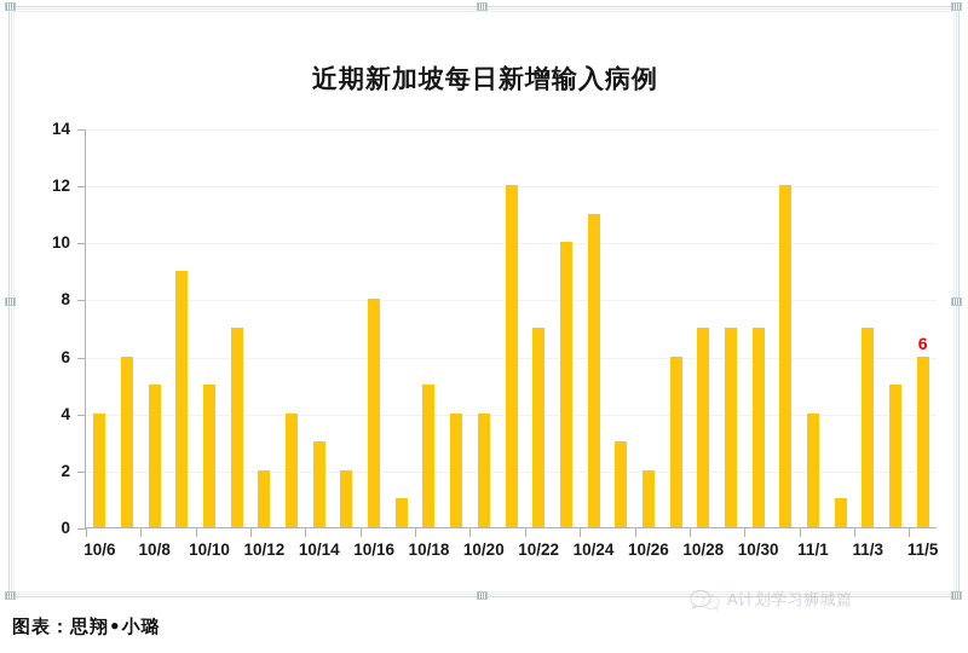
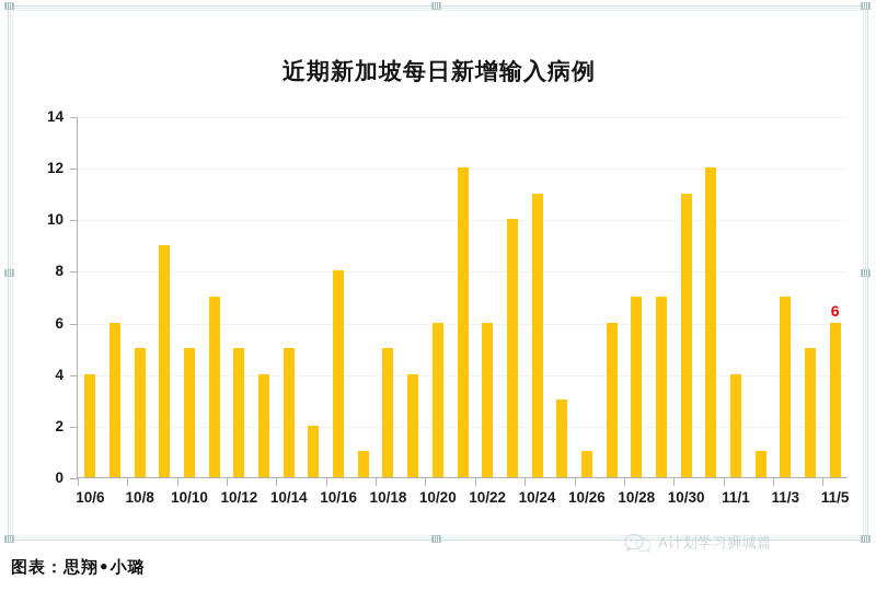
10/12: 2 -> 5
10/14: 3 -> 5
10/20: 4 -> 6
10/22: 7 -> 6
10/26: 2 -> 1
10/30: 7 -> 11
